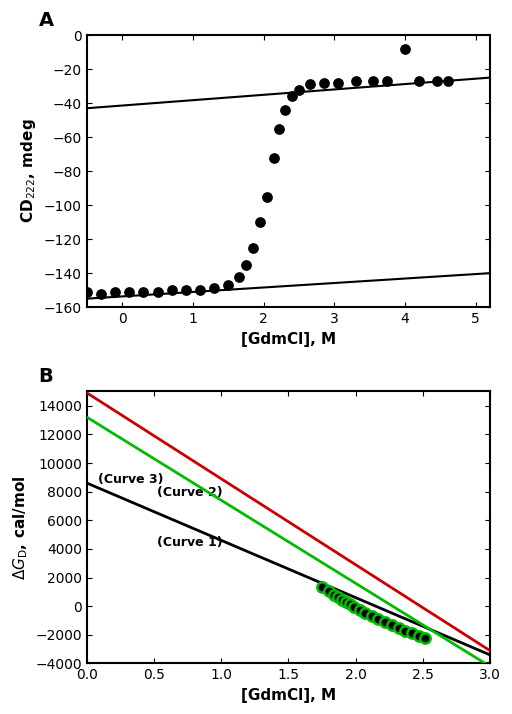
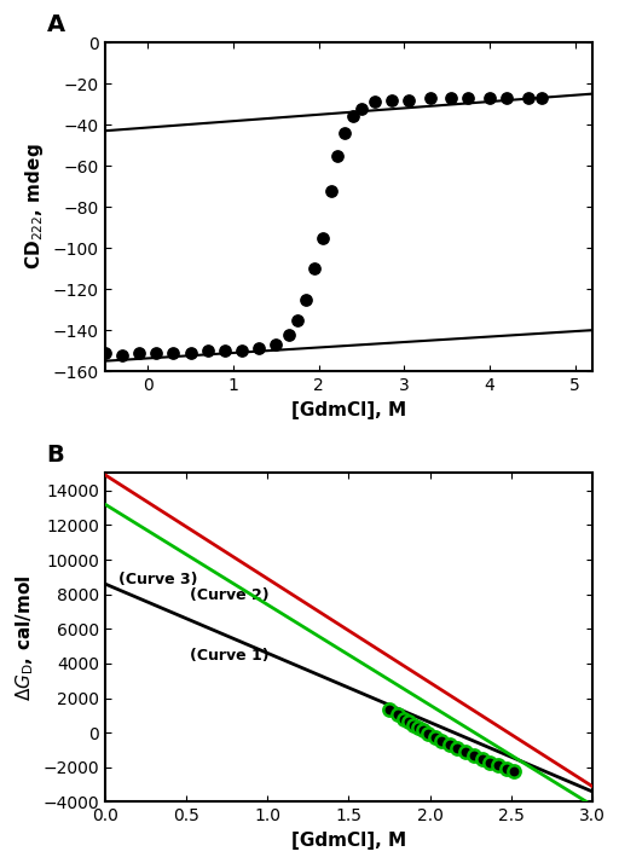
4: -8 -> -27
